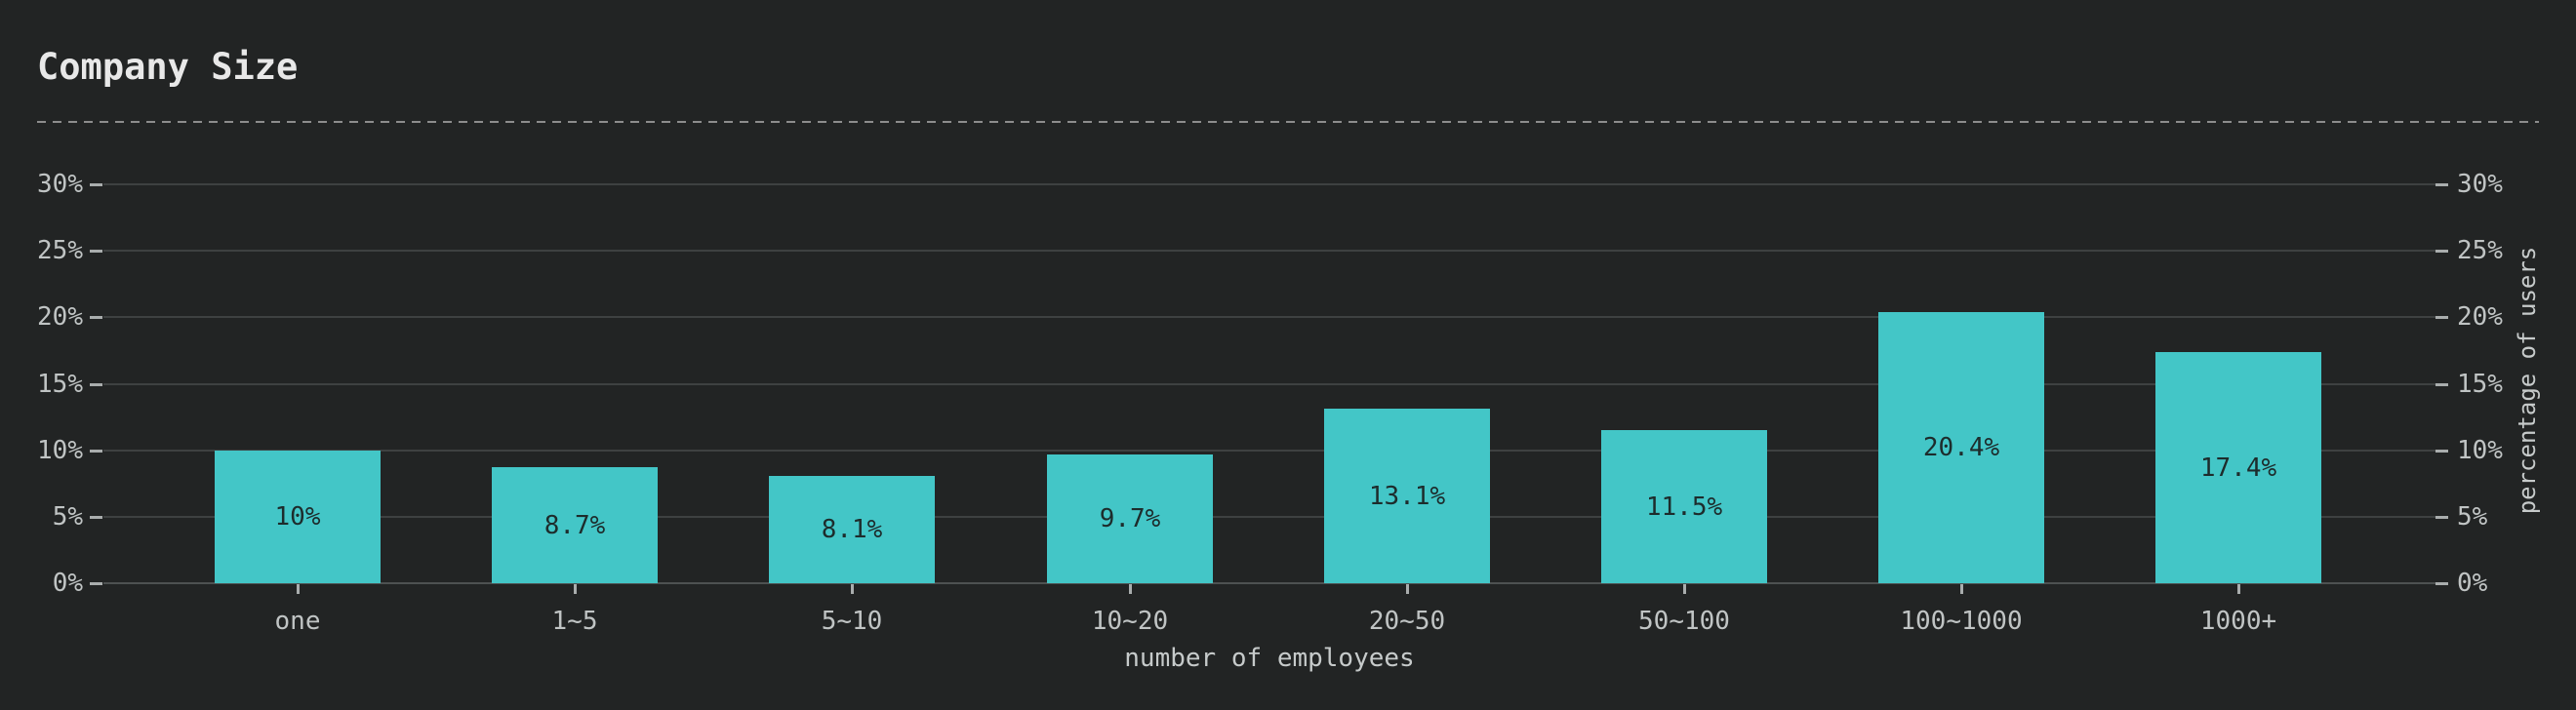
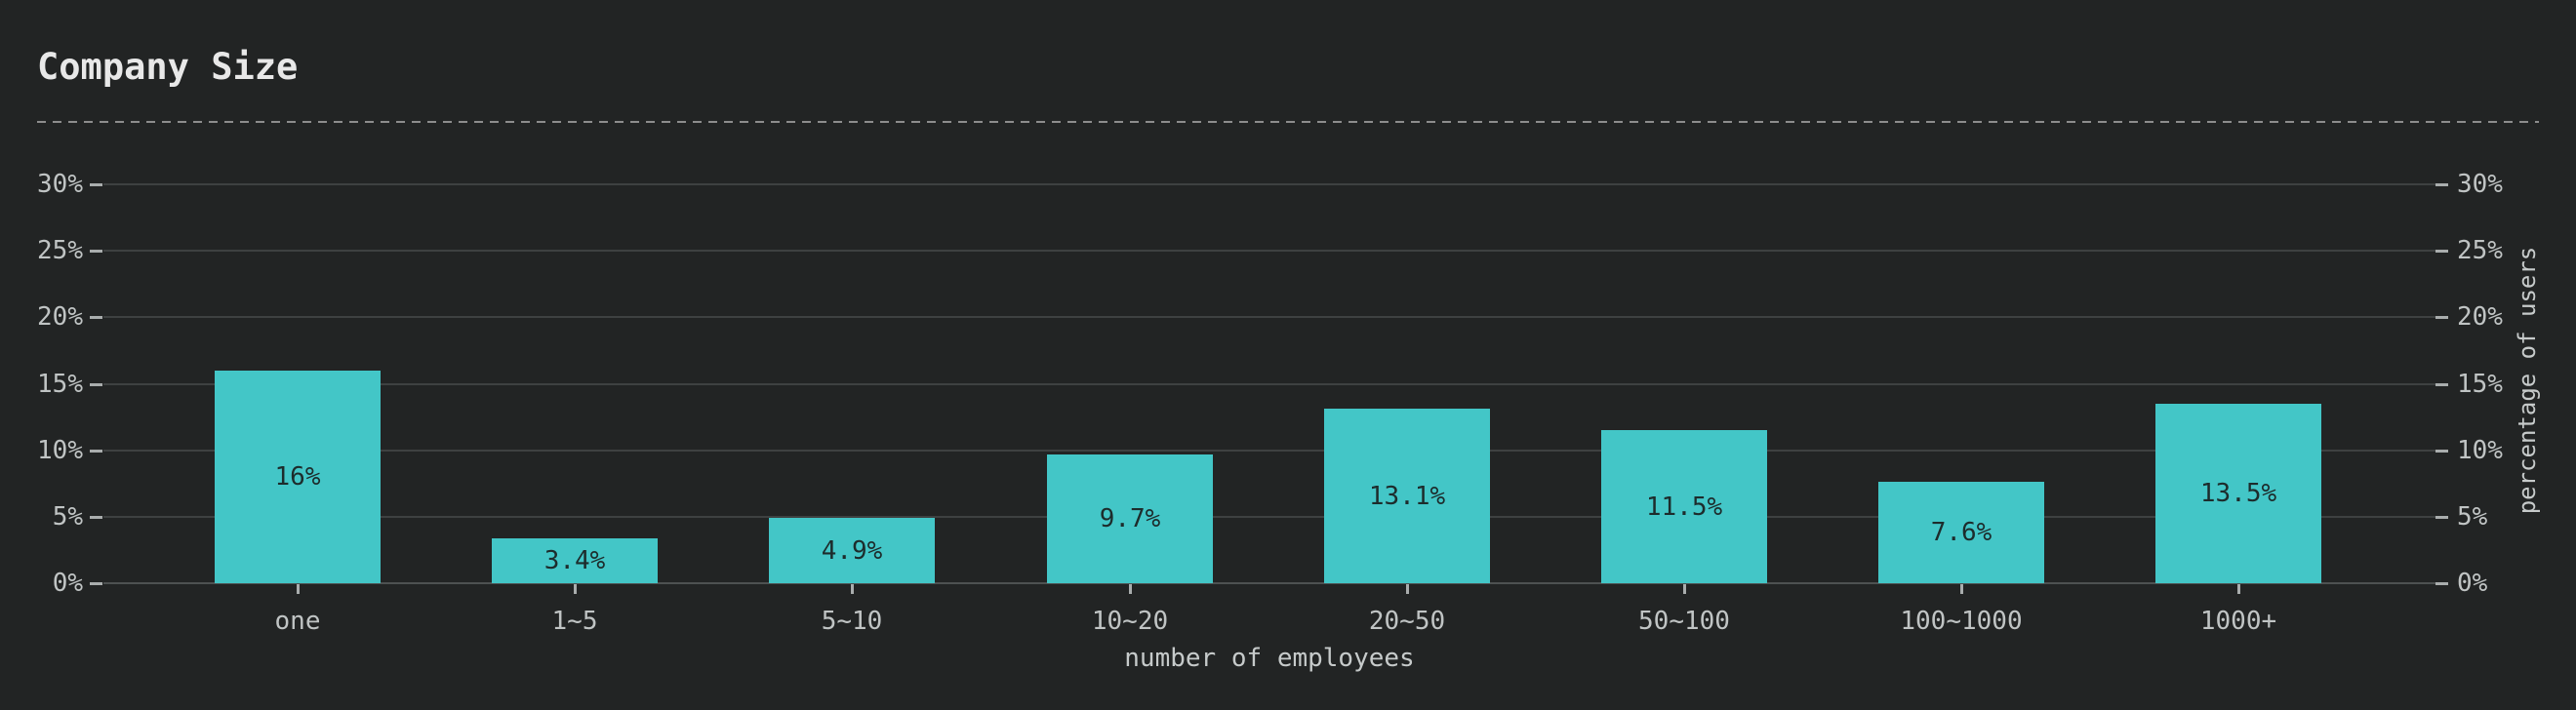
one: 10% -> 16%
1~5: 8.7% -> 3.4%
5~10: 8.1% -> 4.9%
100~1000: 20.4% -> 7.6%
1000+: 17.4% -> 13.5%
